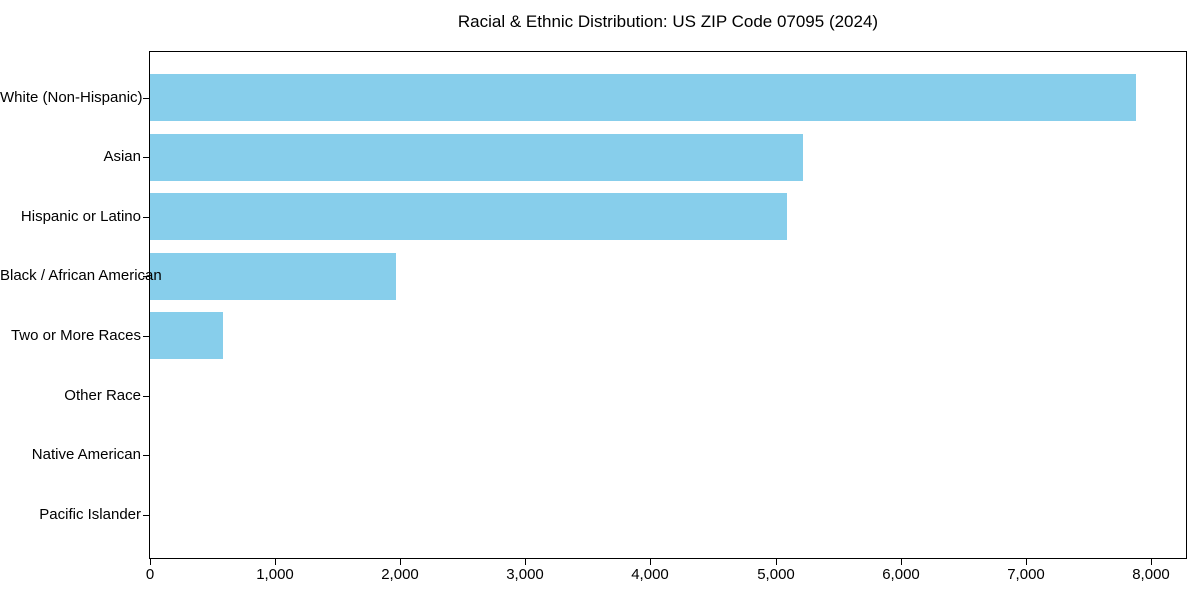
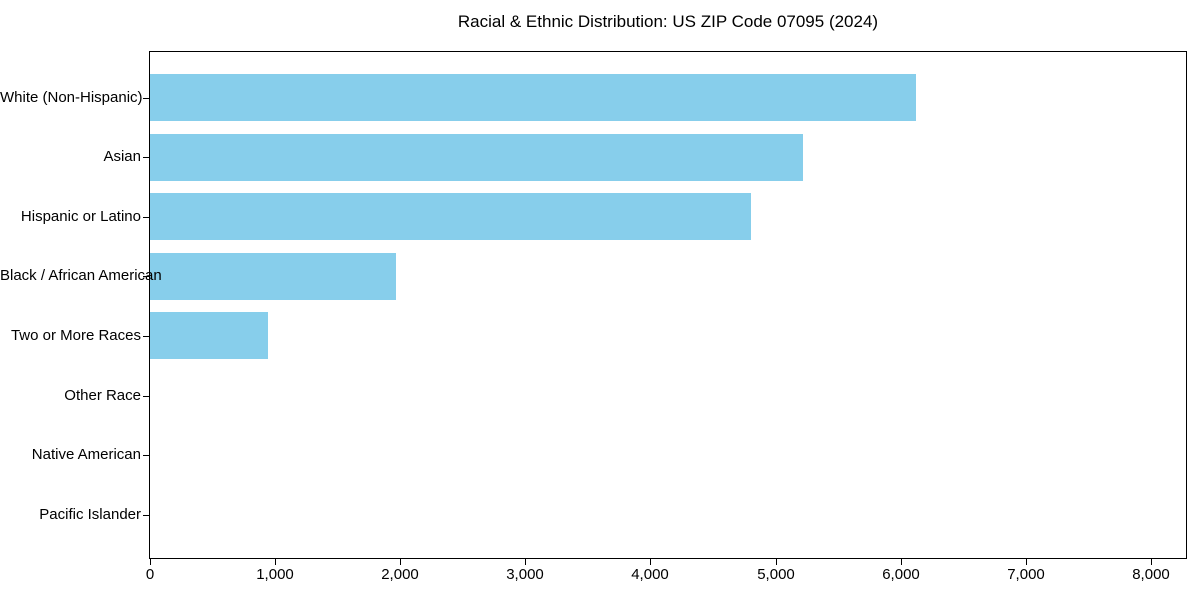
White (Non-Hispanic): 7880 -> 6120
Hispanic or Latino: 5100 -> 4800
Two or More Races: 580 -> 940
